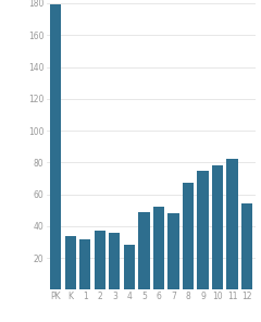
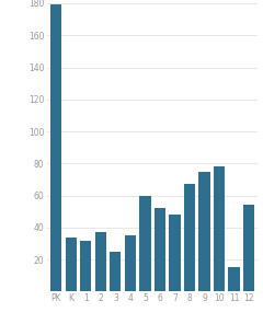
3: 36 -> 25
4: 28 -> 35
5: 49 -> 60
11: 82 -> 15
